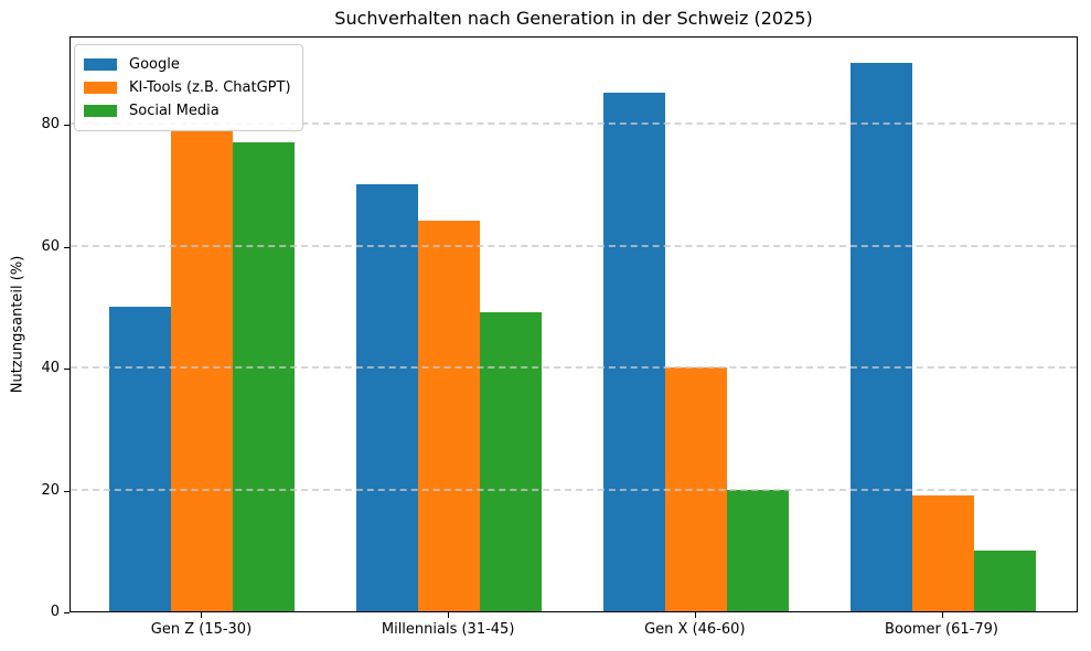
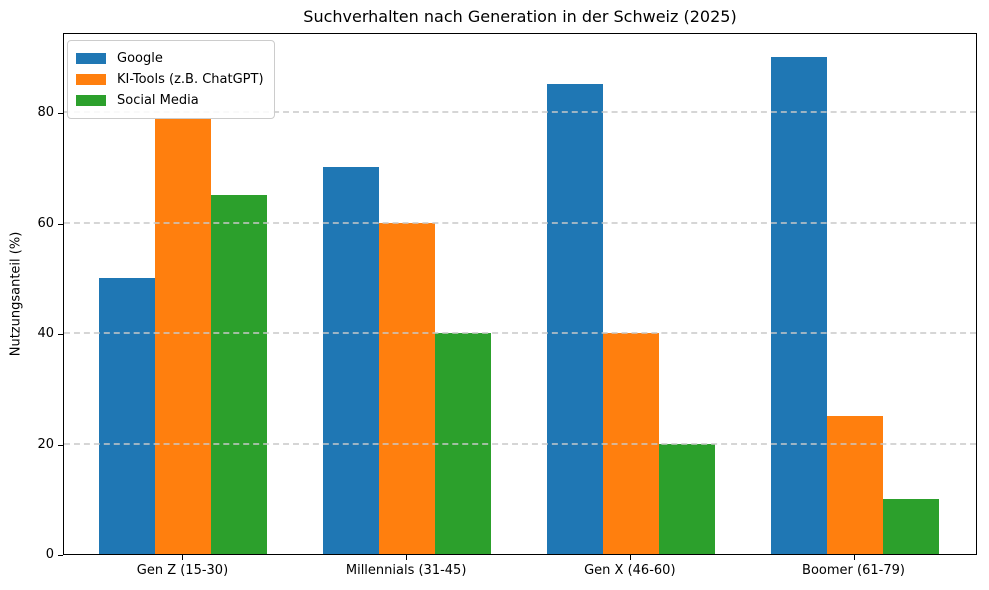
Social Media/Gen Z (15-30): 77 -> 65
KI-Tools (z.B. ChatGPT)/Millennials (31-45): 64 -> 60
Social Media/Millennials (31-45): 49 -> 40
KI-Tools (z.B. ChatGPT)/Boomer (61-79): 19 -> 25
